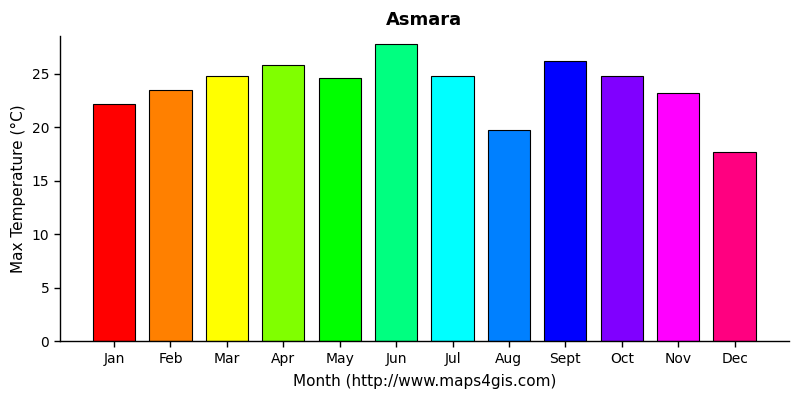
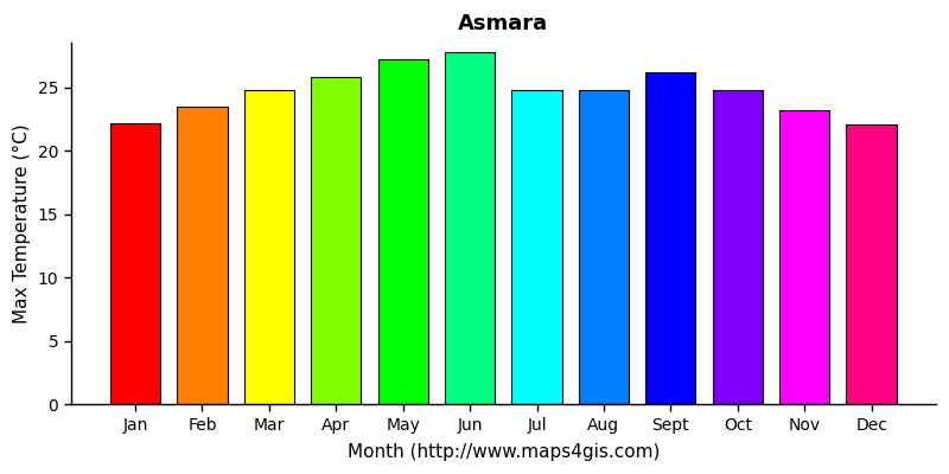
May: 24.6 -> 27.2
Aug: 19.7 -> 24.8
Dec: 17.7 -> 22.1
